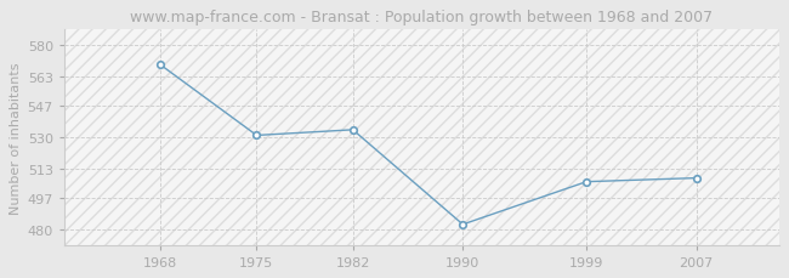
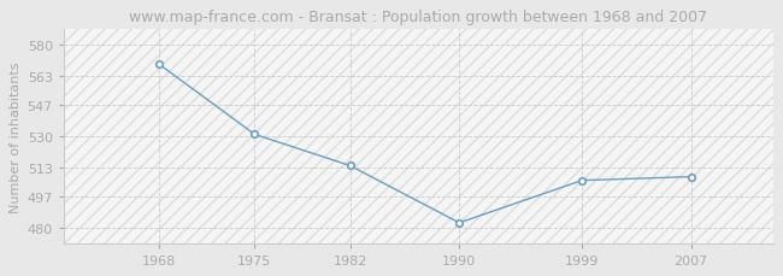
1982: 534 -> 514
